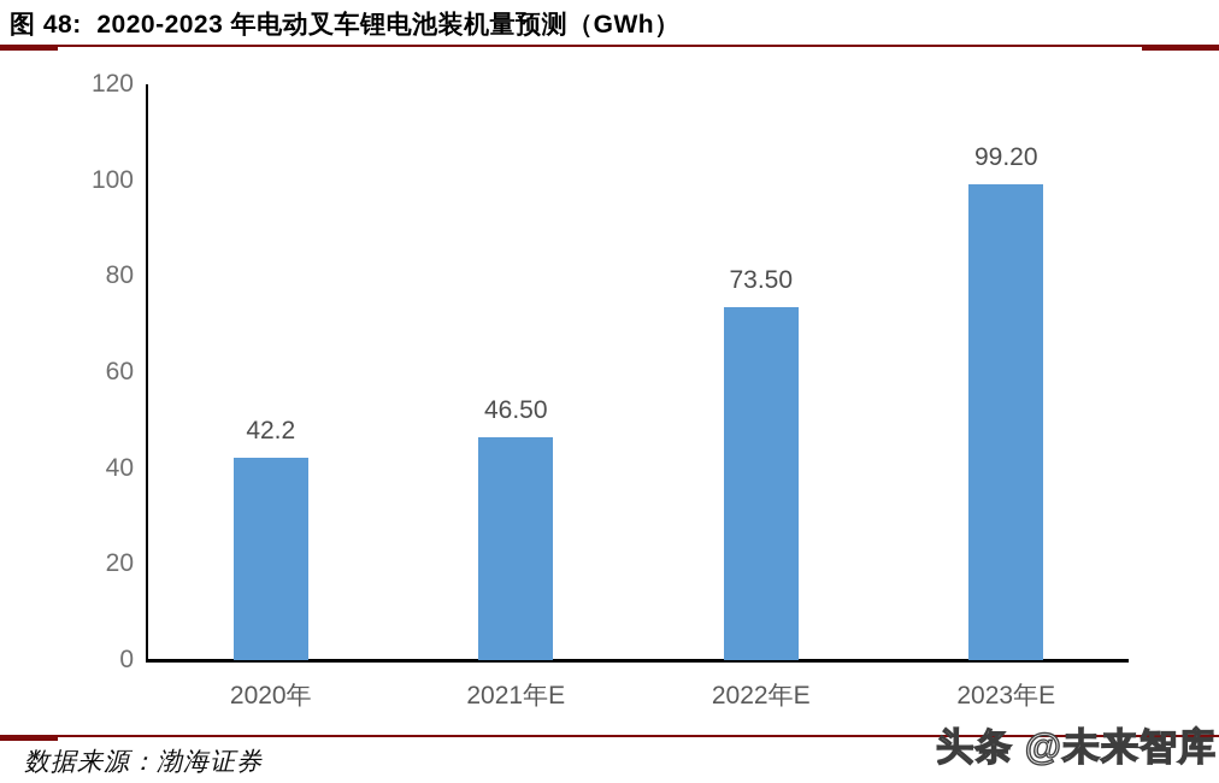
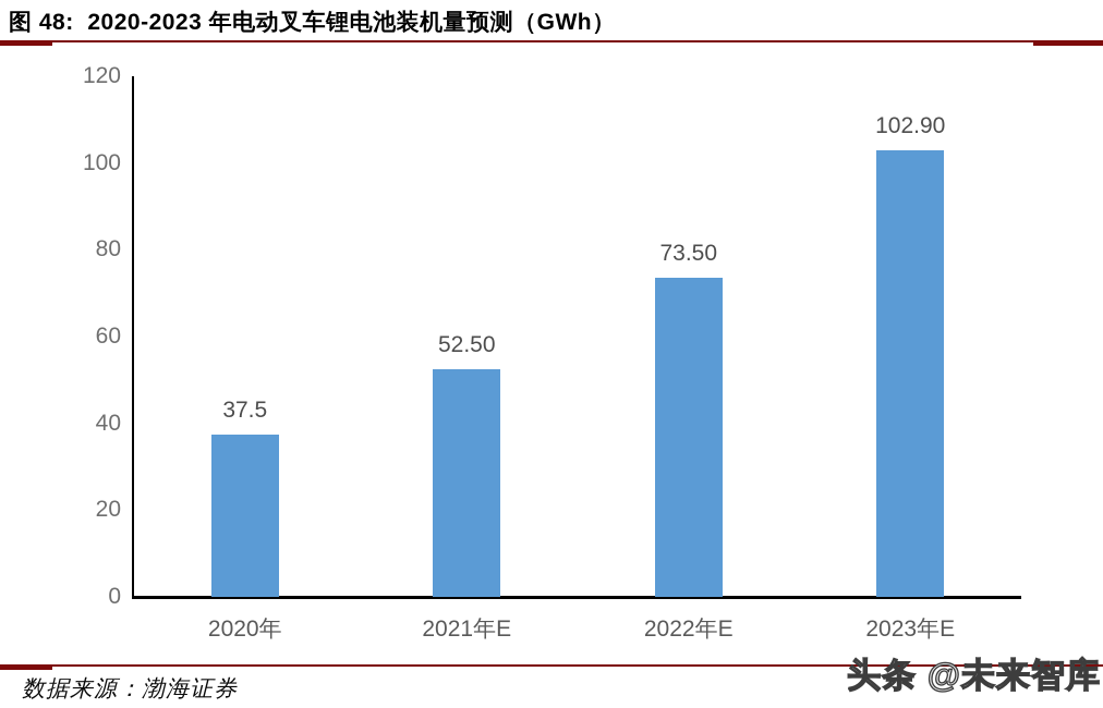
2020年: 42.2 -> 37.5
2021年E: 46.50 -> 52.50
2023年E: 99.20 -> 102.90
